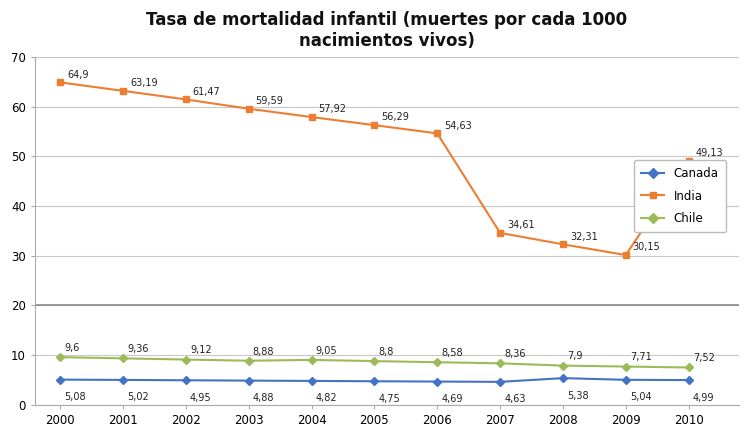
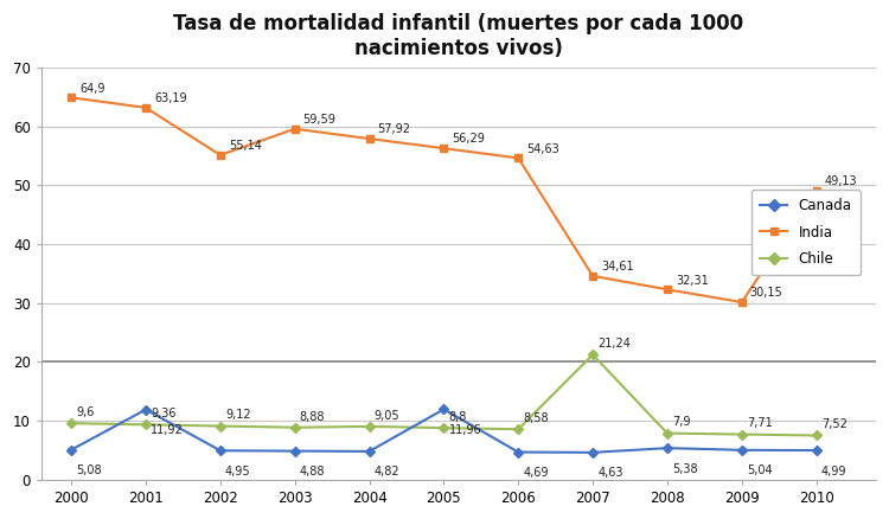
Canada/2001: 5,02 -> 11,92
India/2002: 61,47 -> 55,14
Canada/2005: 4,75 -> 11,96
Chile/2007: 8,36 -> 21,24
